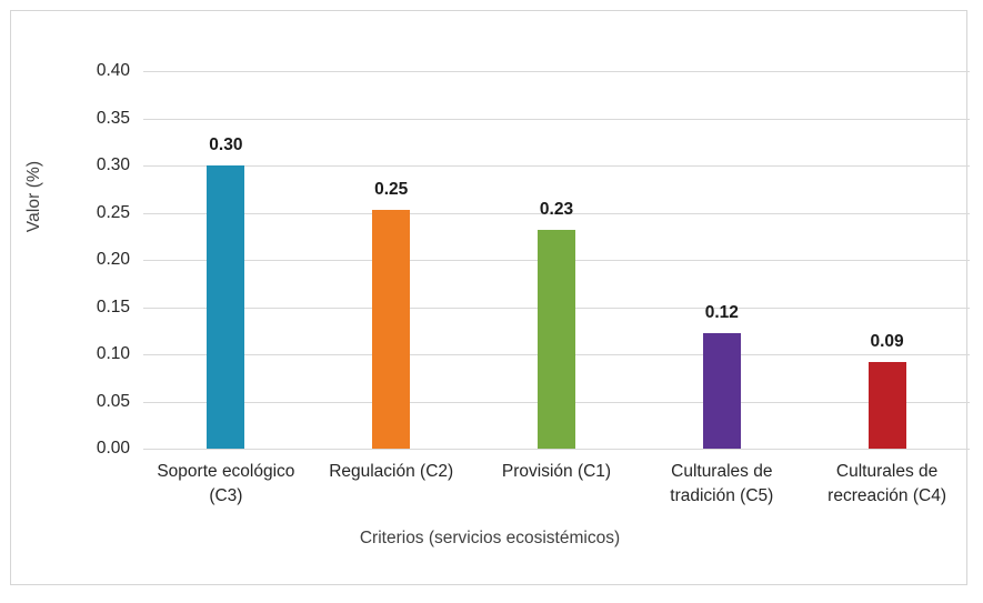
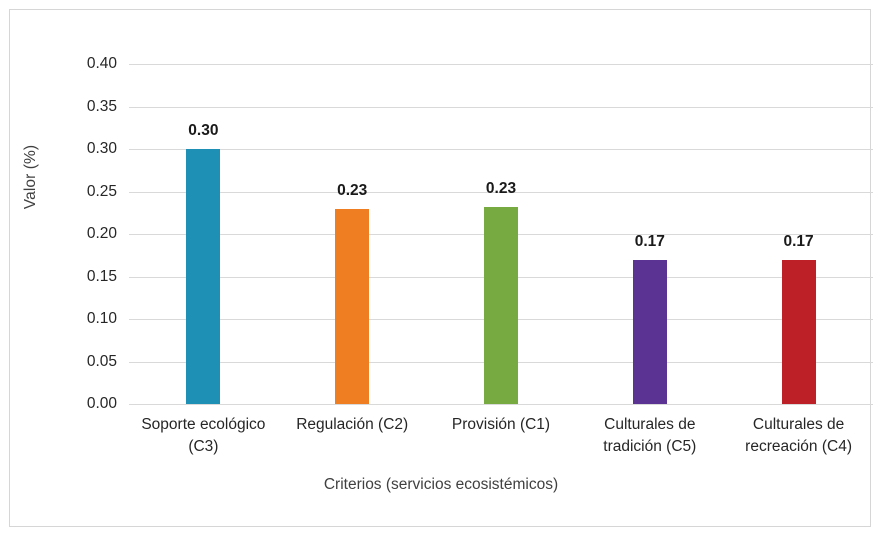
Regulación (C2): 0.25 -> 0.23
Culturales de tradición (C5): 0.12 -> 0.17
Culturales de recreación (C4): 0.09 -> 0.17
